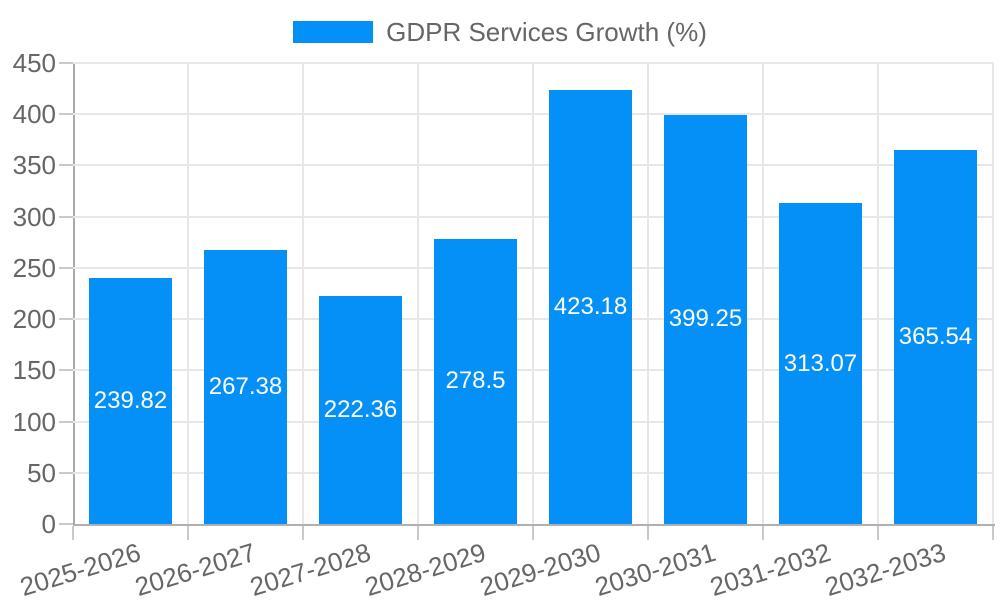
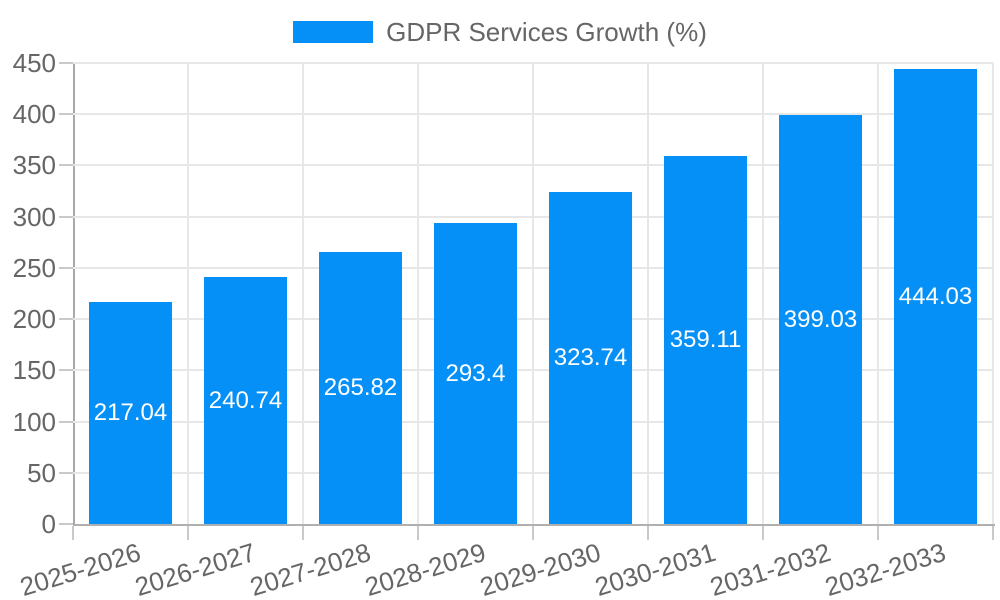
2025-2026: 239.82 -> 217.04
2026-2027: 267.38 -> 240.74
2027-2028: 222.36 -> 265.82
2028-2029: 278.5 -> 293.4
2029-2030: 423.18 -> 323.74
2030-2031: 399.25 -> 359.11
2031-2032: 313.07 -> 399.03
2032-2033: 365.54 -> 444.03
